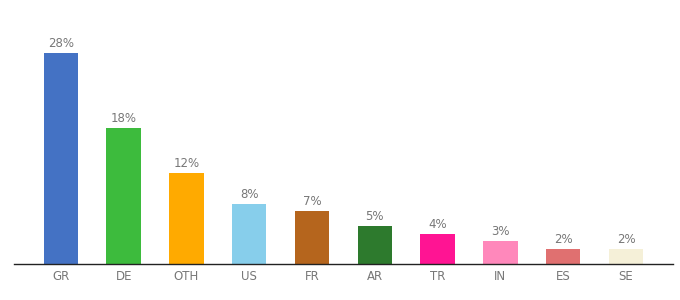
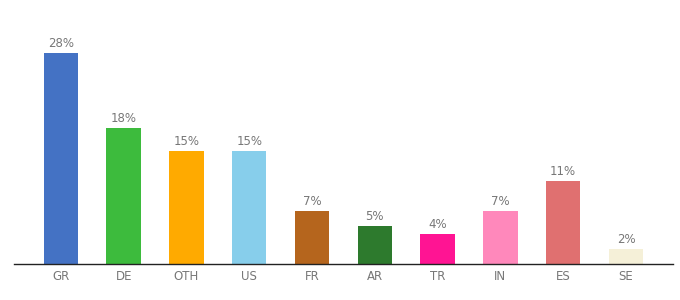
OTH: 12% -> 15%
US: 8% -> 15%
IN: 3% -> 7%
ES: 2% -> 11%
